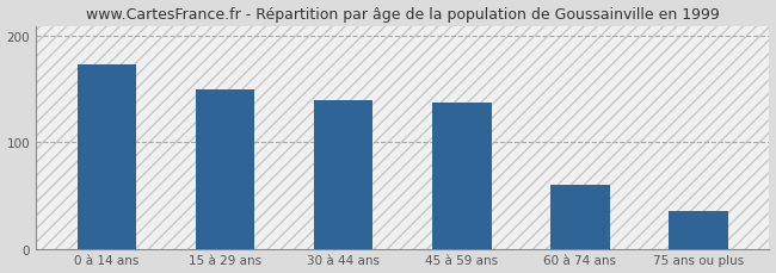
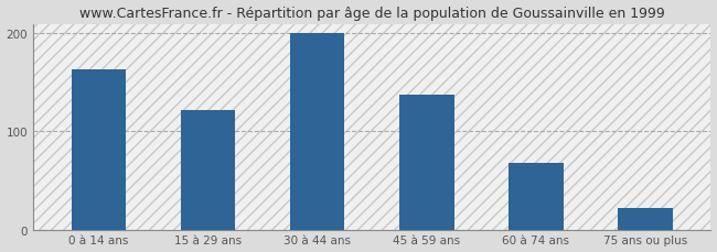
0 à 14 ans: 174 -> 163
15 à 29 ans: 150 -> 122
30 à 44 ans: 140 -> 200
60 à 74 ans: 60 -> 68
75 ans ou plus: 36 -> 22
